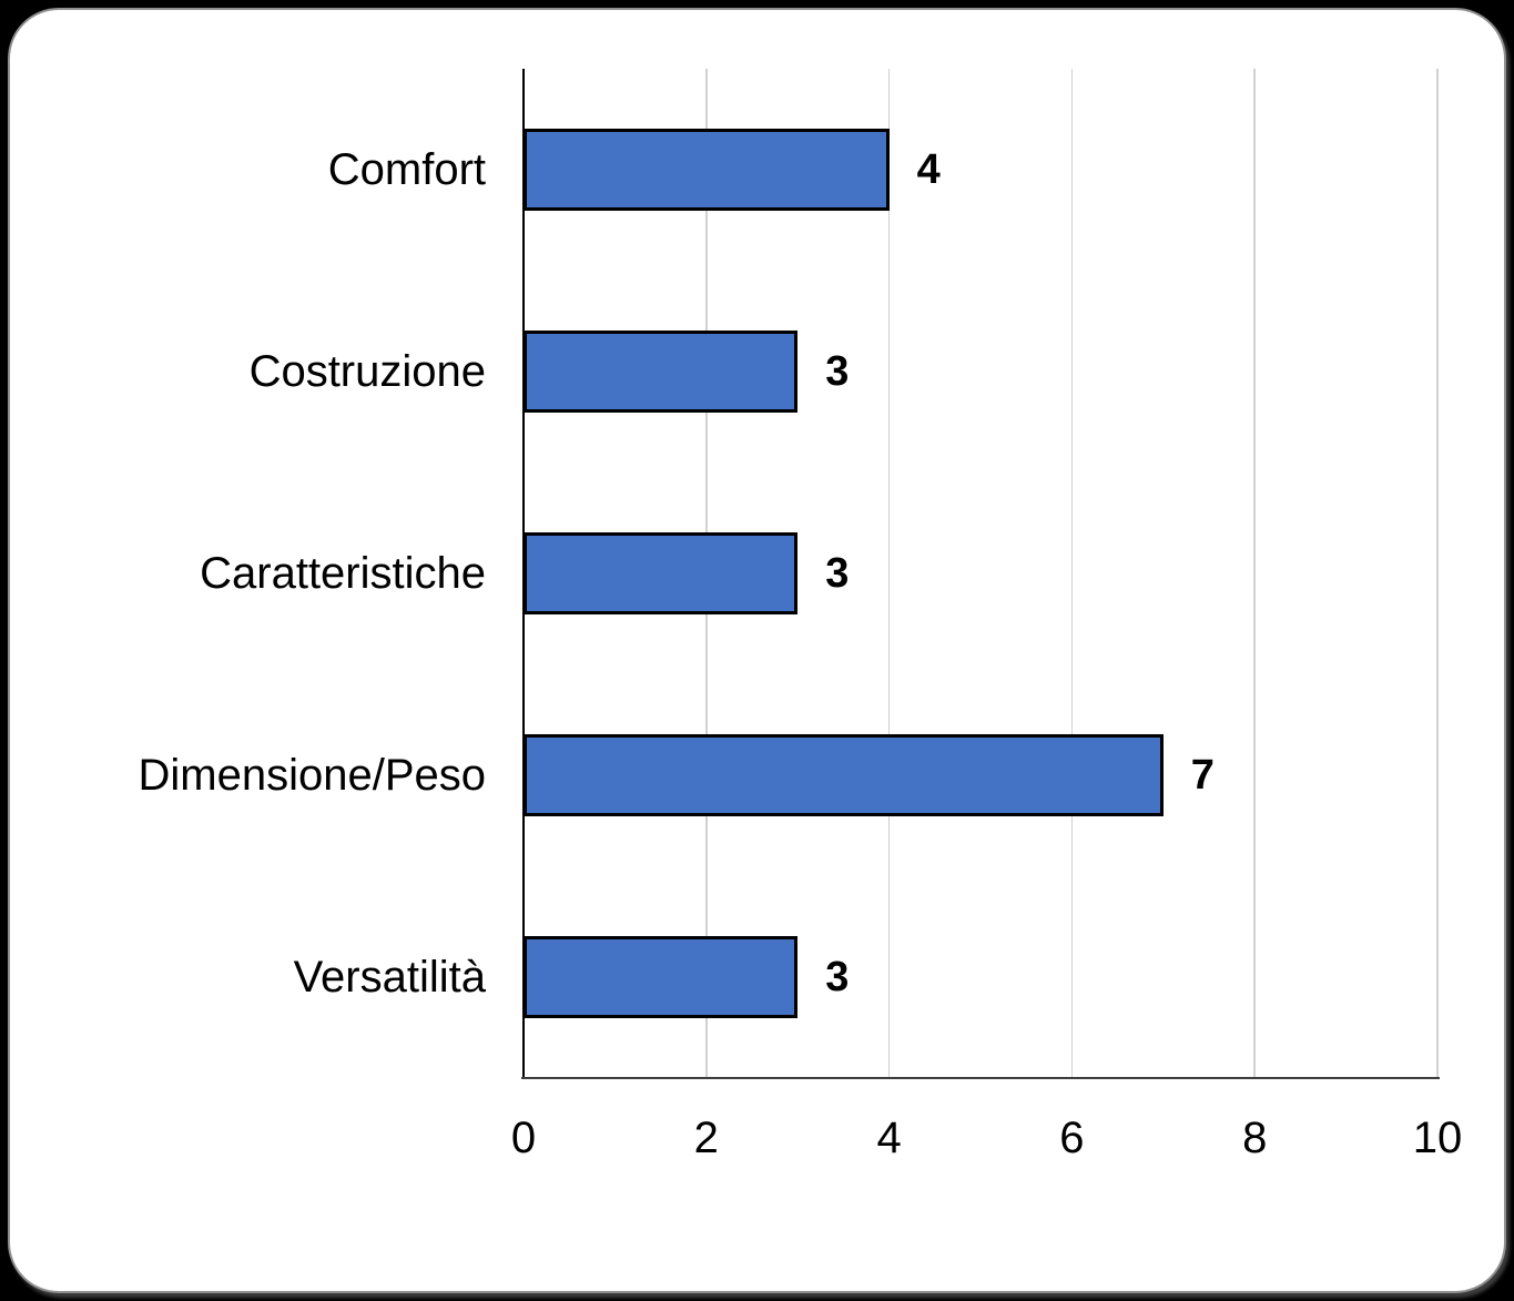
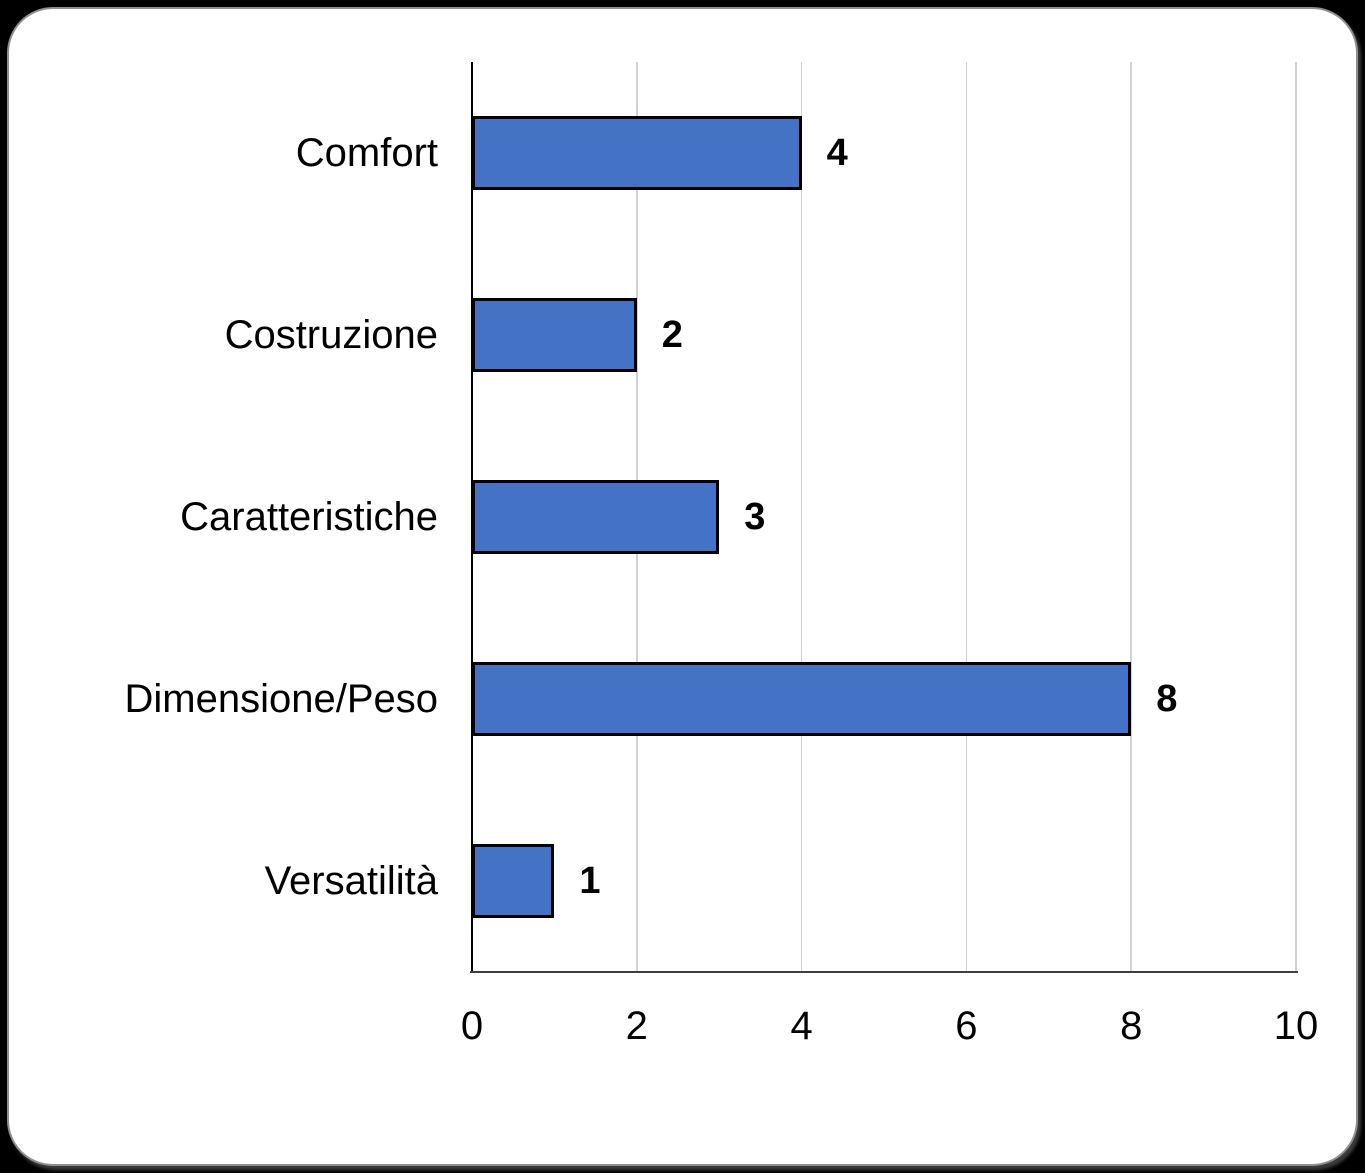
Costruzione: 3 -> 2
Dimensione/Peso: 7 -> 8
Versatilità: 3 -> 1
